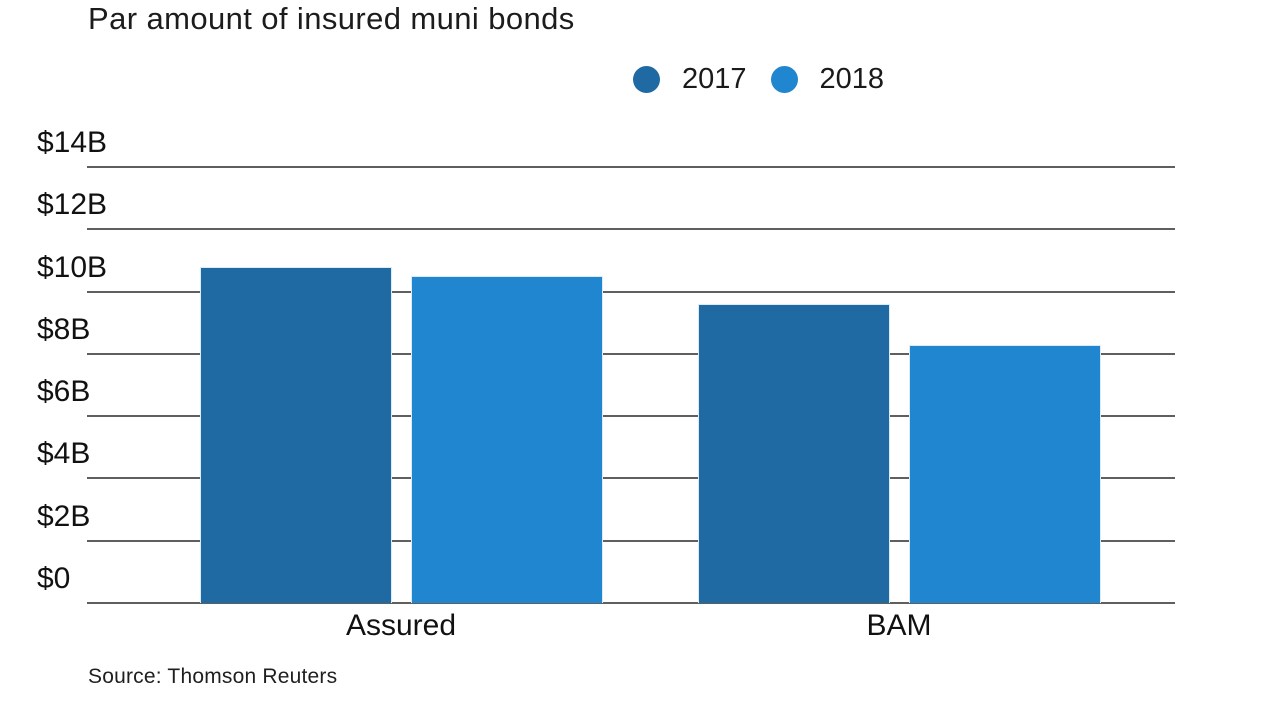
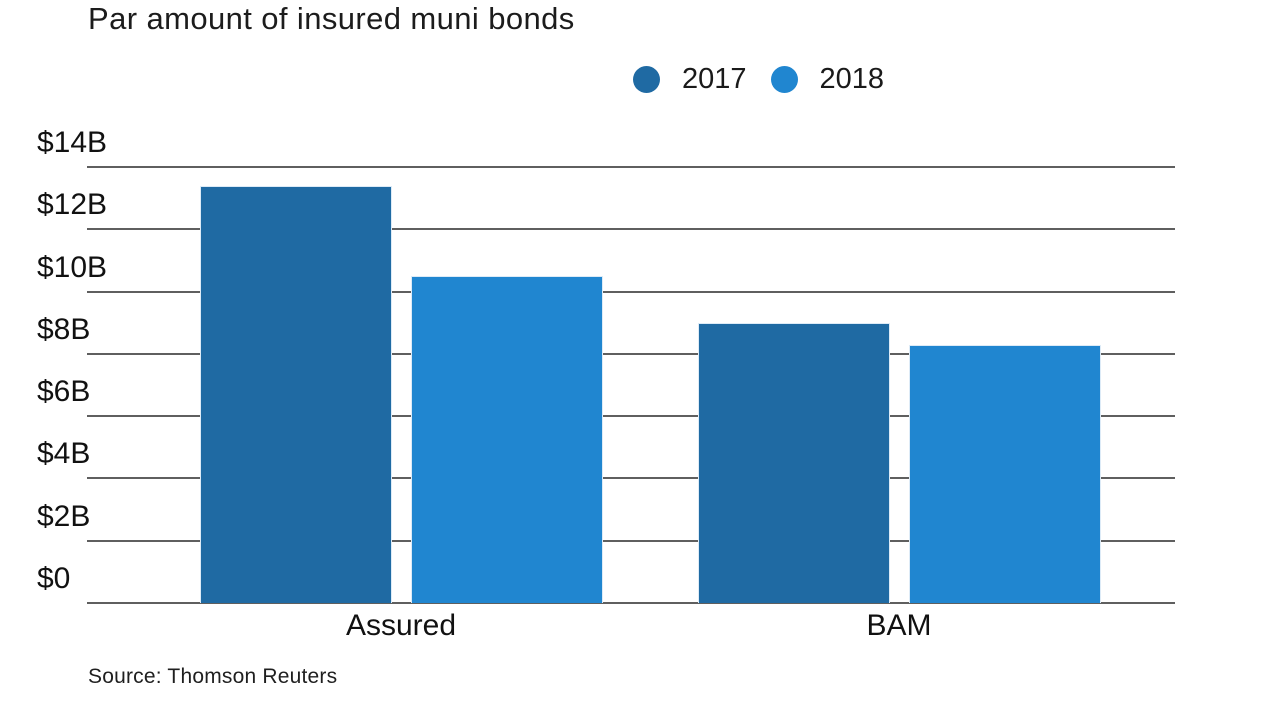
2017/Assured: $10.8B -> $13.4B
2017/BAM: $9.6B -> $9.0B
